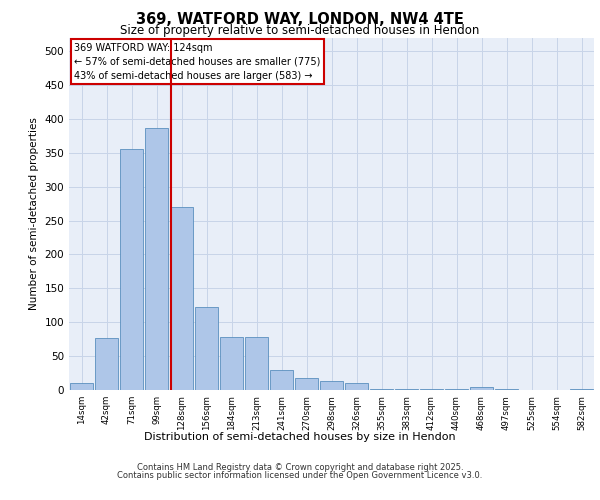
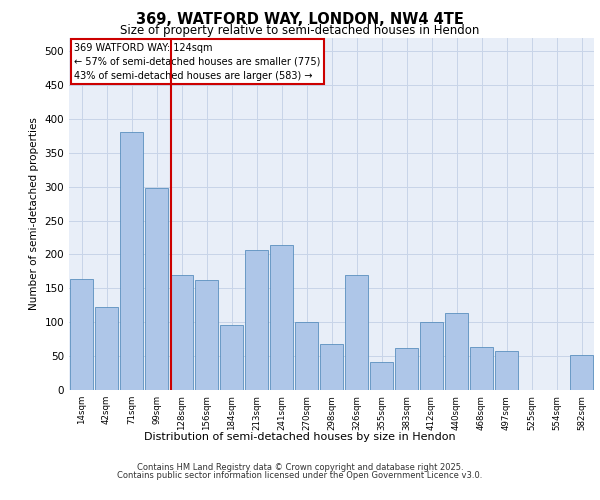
14sqm: 10 -> 164
42sqm: 76 -> 122
71sqm: 355 -> 380
99sqm: 387 -> 298
128sqm: 270 -> 170
156sqm: 123 -> 162
184sqm: 78 -> 96
213sqm: 78 -> 206
241sqm: 30 -> 214
270sqm: 17 -> 100
298sqm: 13 -> 68
326sqm: 11 -> 170
355sqm: 2 -> 42
383sqm: 1 -> 62
412sqm: 1 -> 100
440sqm: 1 -> 114
468sqm: 5 -> 64
497sqm: 1 -> 58
582sqm: 2 -> 52
